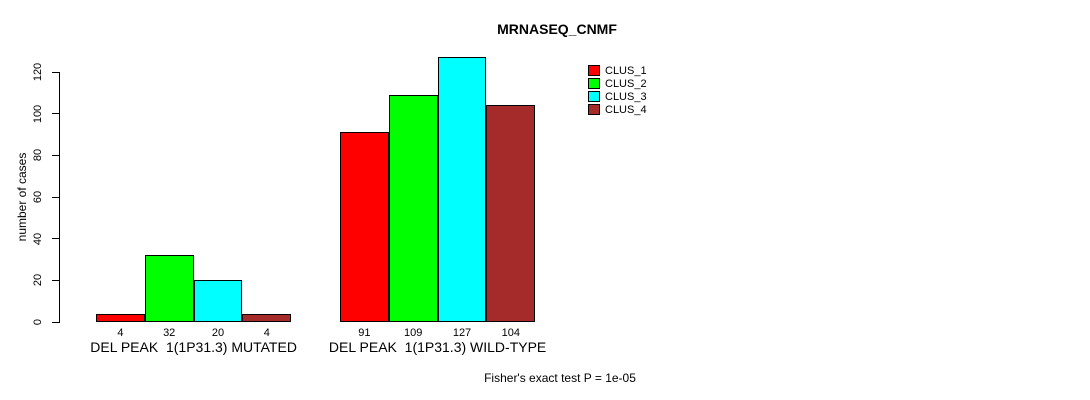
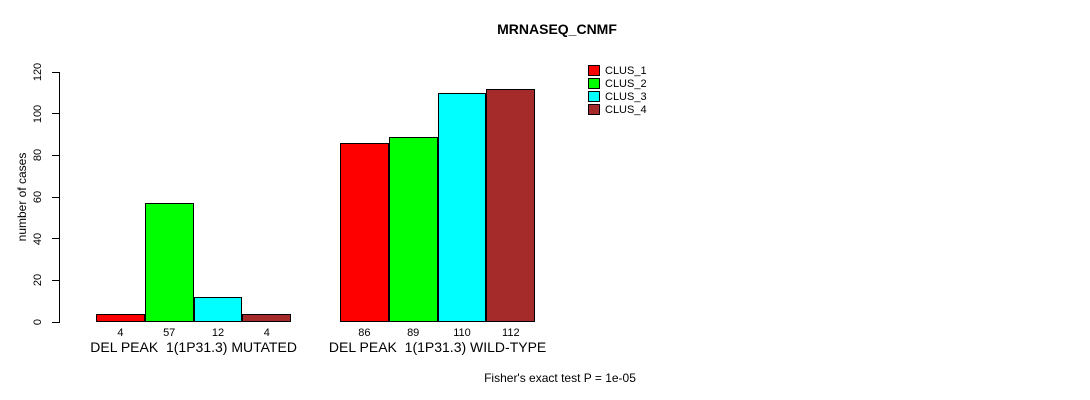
CLUS_2/DEL PEAK 1(1P31.3) MUTATED: 32 -> 57
CLUS_3/DEL PEAK 1(1P31.3) MUTATED: 20 -> 12
CLUS_1/DEL PEAK 1(1P31.3) WILD-TYPE: 91 -> 86
CLUS_2/DEL PEAK 1(1P31.3) WILD-TYPE: 109 -> 89
CLUS_3/DEL PEAK 1(1P31.3) WILD-TYPE: 127 -> 110
CLUS_4/DEL PEAK 1(1P31.3) WILD-TYPE: 104 -> 112
